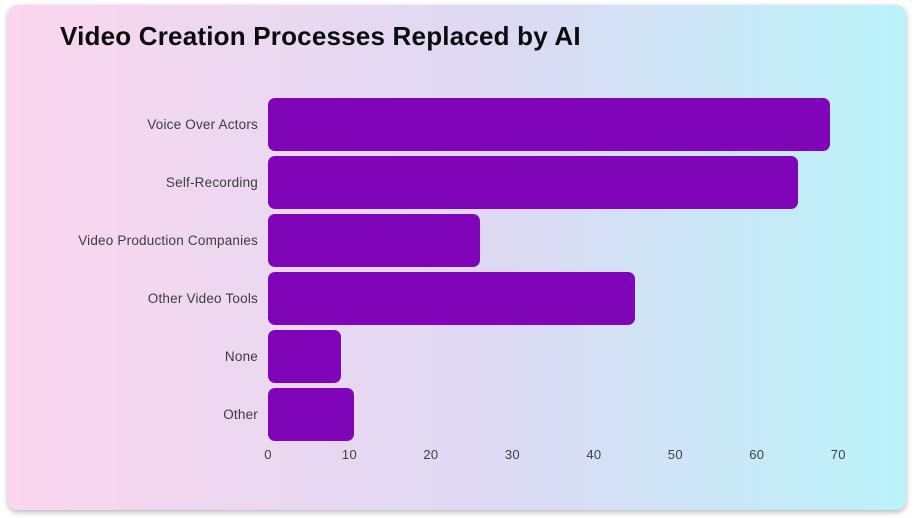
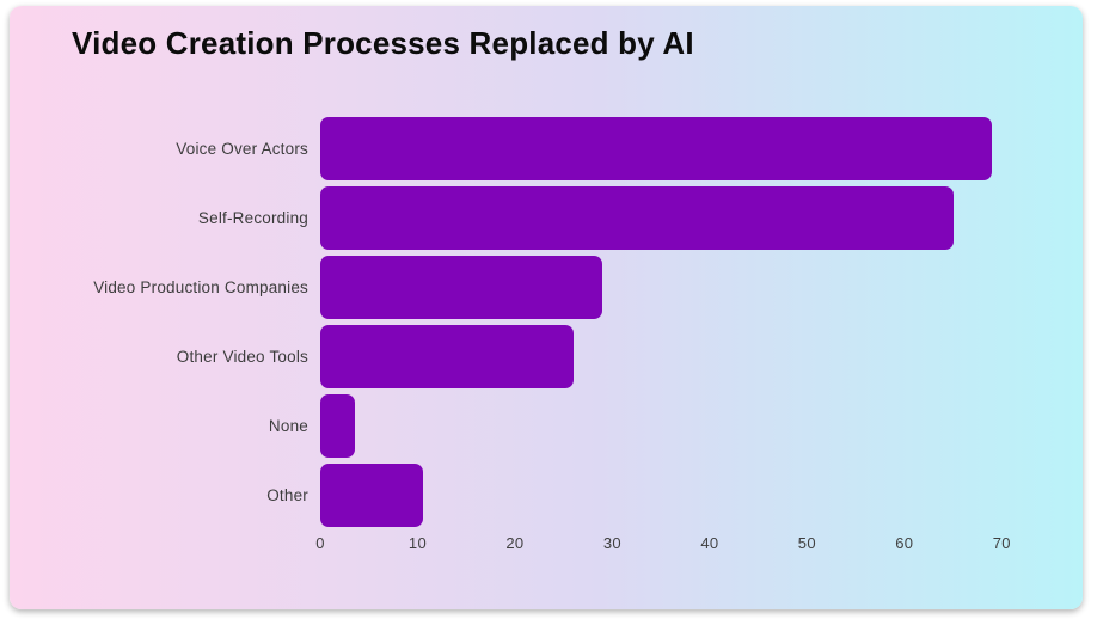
Video Production Companies: 26 -> 29
Other Video Tools: 45 -> 26
None: 9 -> 4
